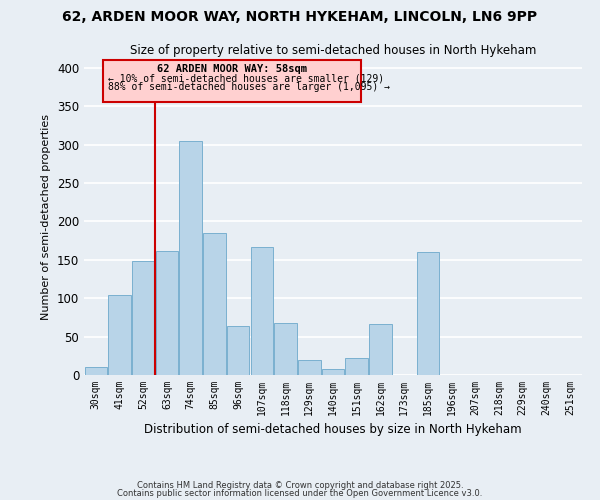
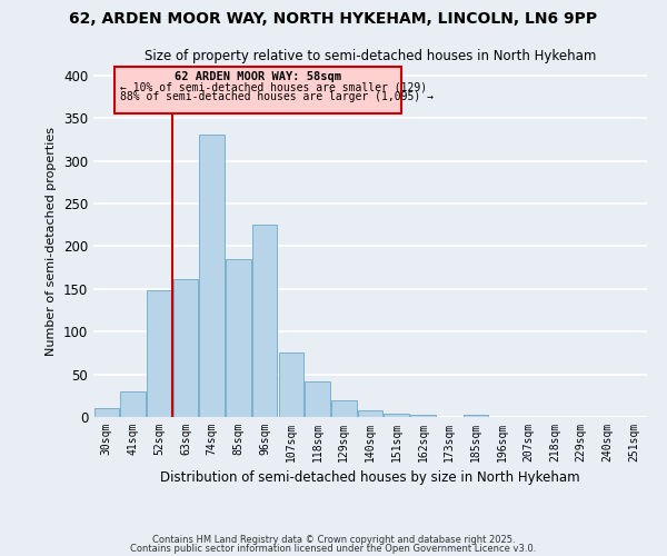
41sqm: 104 -> 30
74sqm: 304 -> 330
96sqm: 64 -> 225
107sqm: 166 -> 75
118sqm: 68 -> 42
151sqm: 22 -> 4
162sqm: 66 -> 2
185sqm: 160 -> 2
